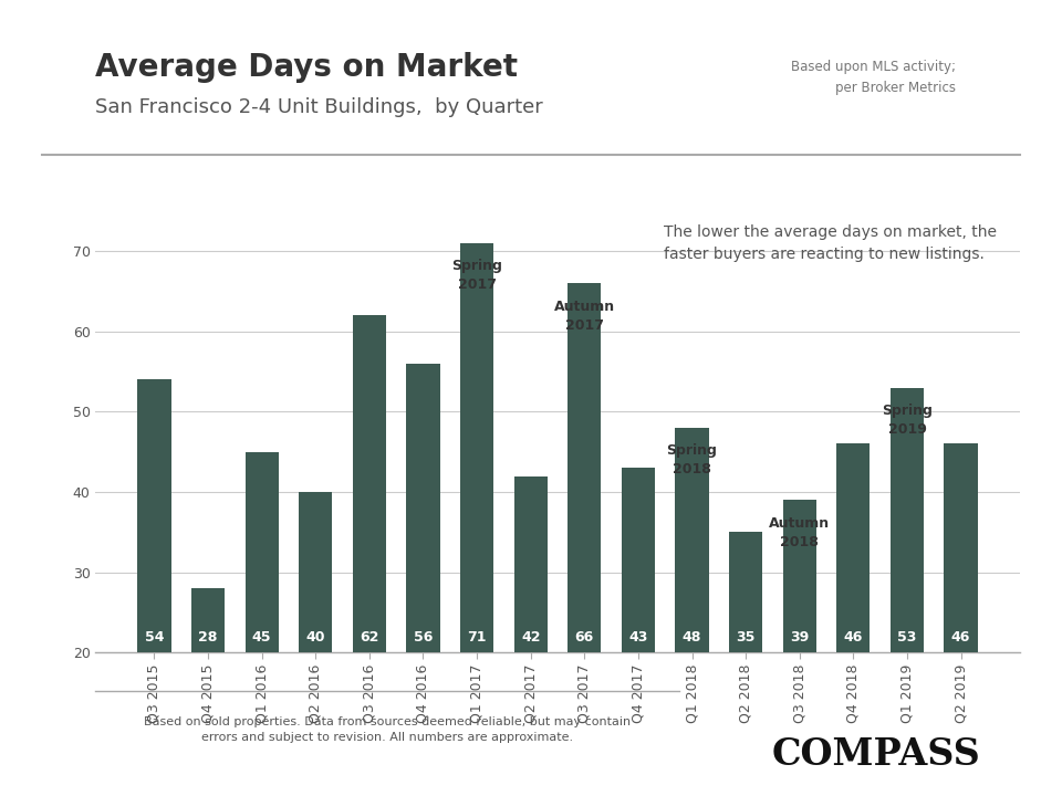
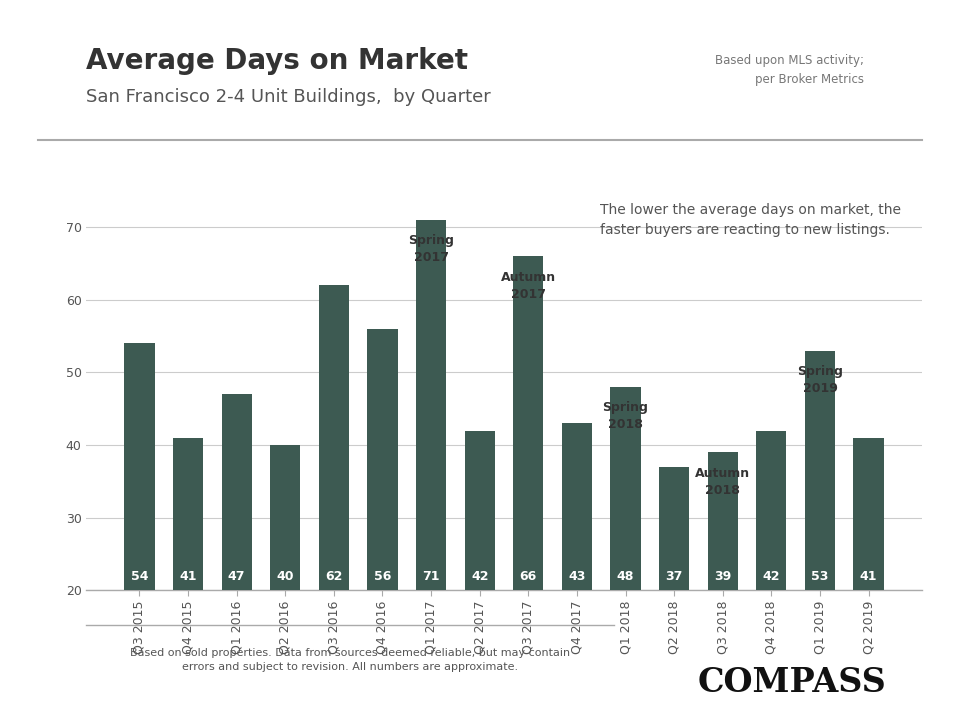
Q4 2015: 28 -> 41
Q1 2016: 45 -> 47
Q2 2018: 35 -> 37
Q4 2018: 46 -> 42
Q2 2019: 46 -> 41
